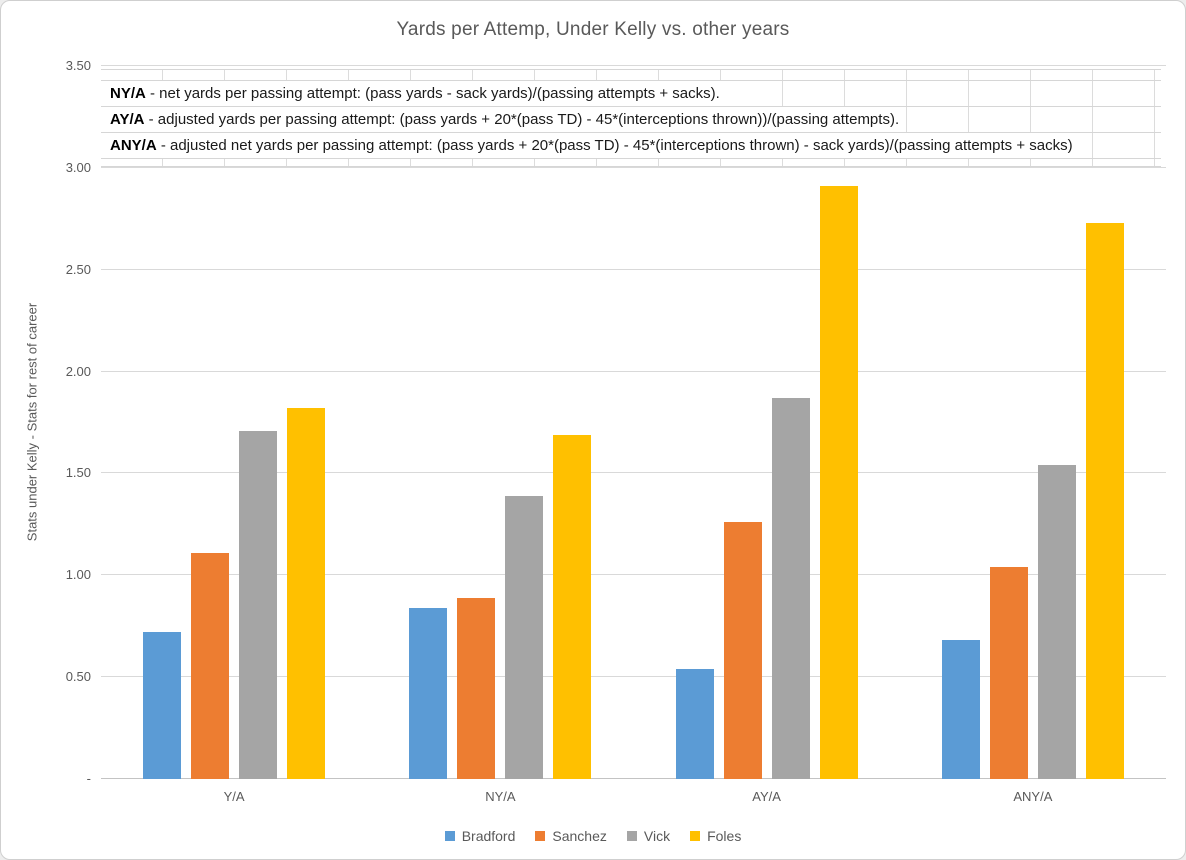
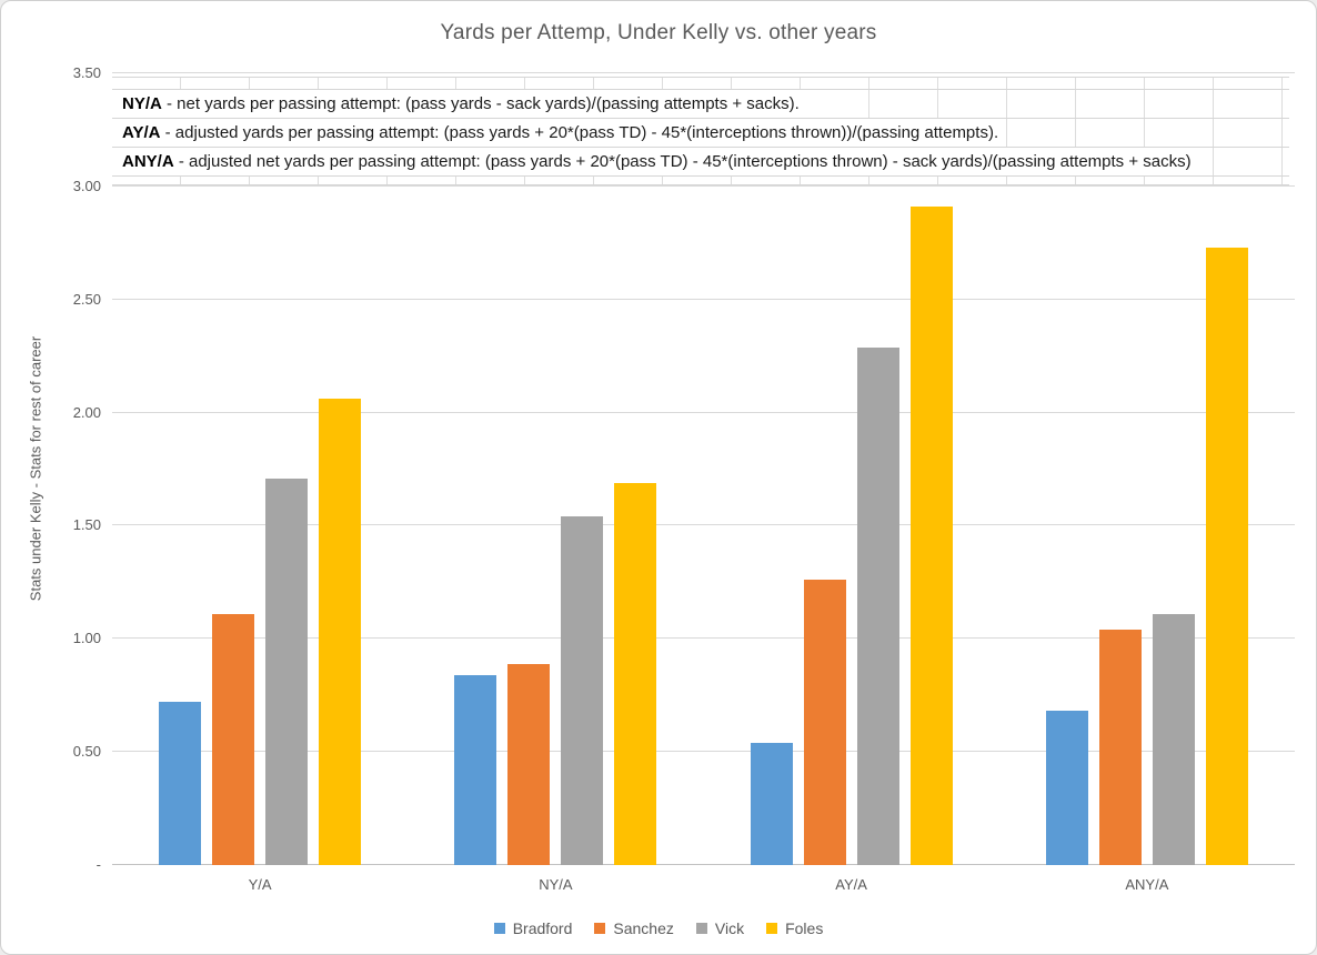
Foles/Y/A: 1.82 -> 2.06
Vick/NY/A: 1.39 -> 1.54
Vick/AY/A: 1.87 -> 2.29
Vick/ANY/A: 1.54 -> 1.11
